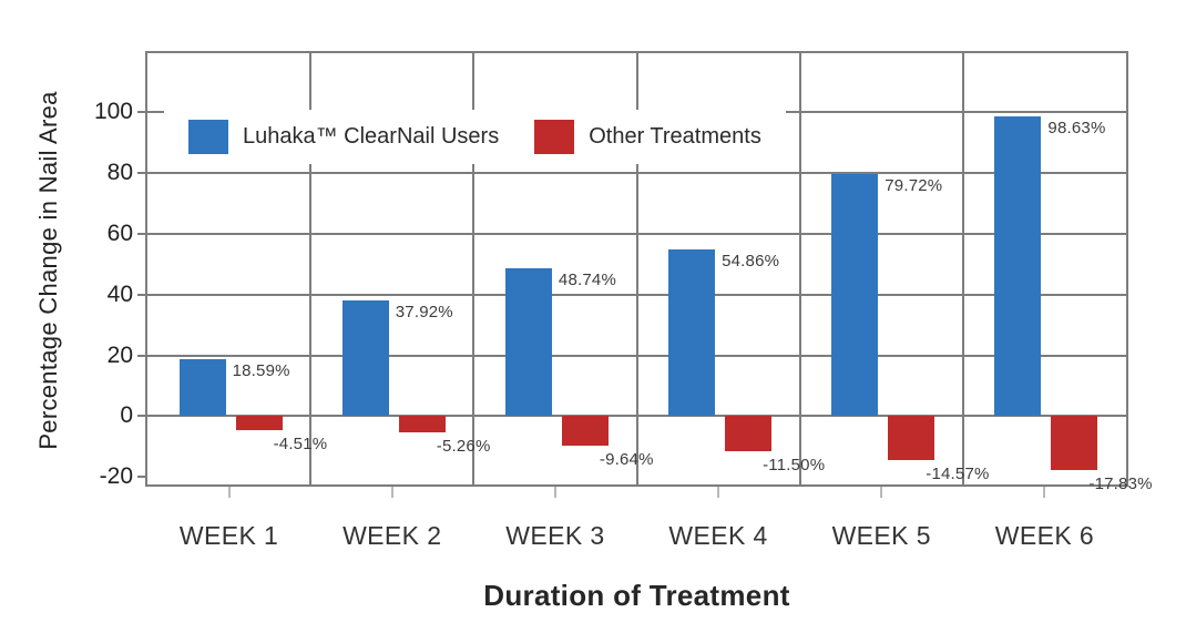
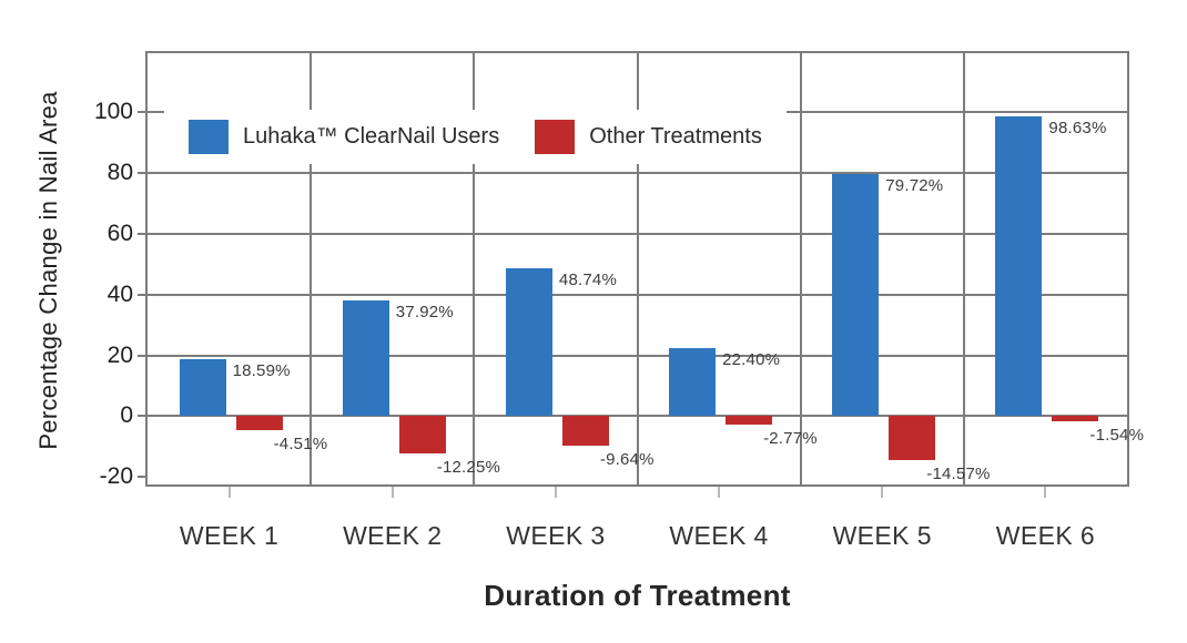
Other Treatments/WEEK 2: -5.26% -> -12.25%
Luhaka™ ClearNail Users/WEEK 4: 54.86% -> 22.40%
Other Treatments/WEEK 4: -11.50% -> -2.77%
Other Treatments/WEEK 6: -17.83% -> -1.54%
